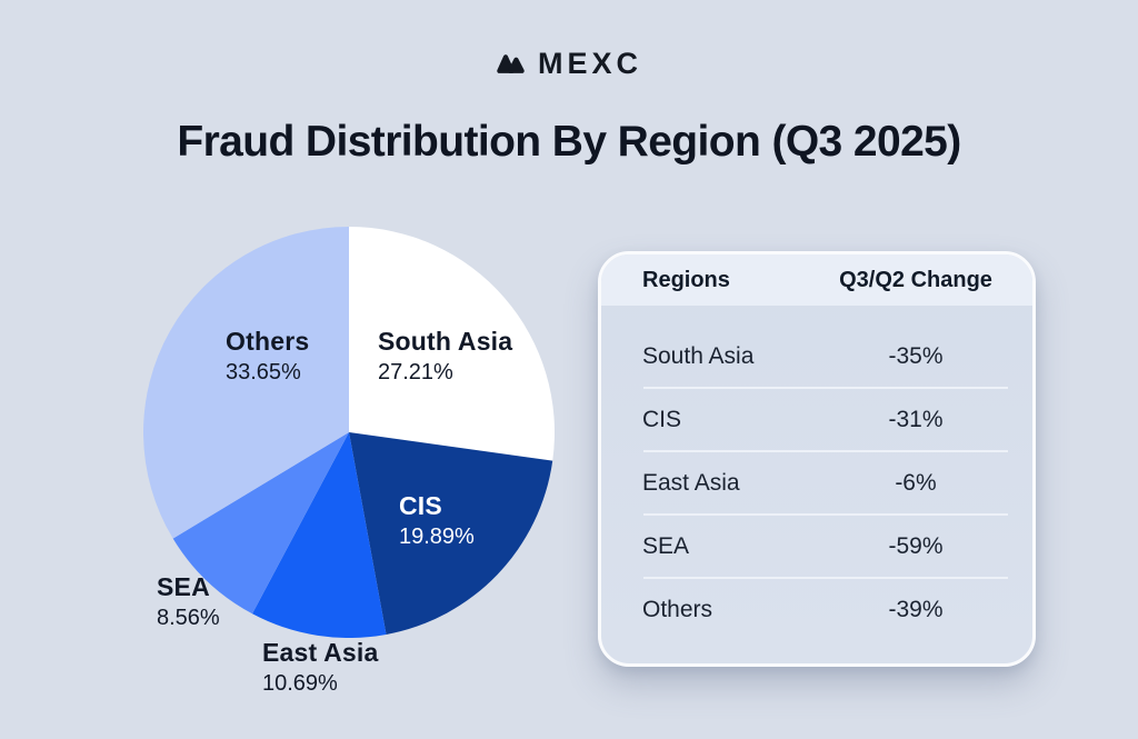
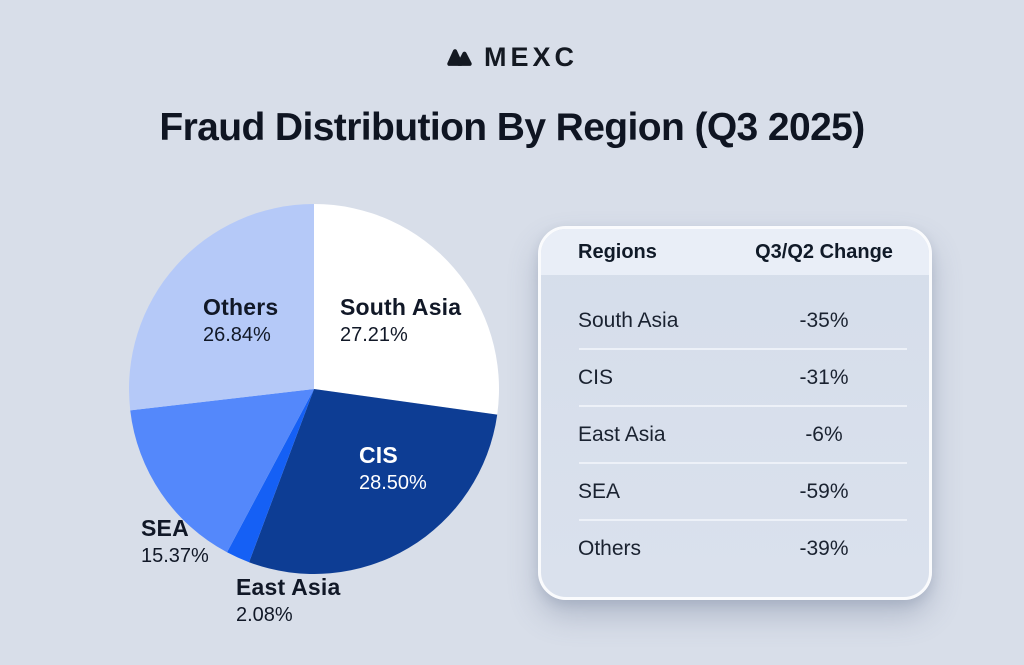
CIS: 19.89% -> 28.50%
East Asia: 10.69% -> 2.08%
SEA: 8.56% -> 15.37%
Others: 33.65% -> 26.84%
